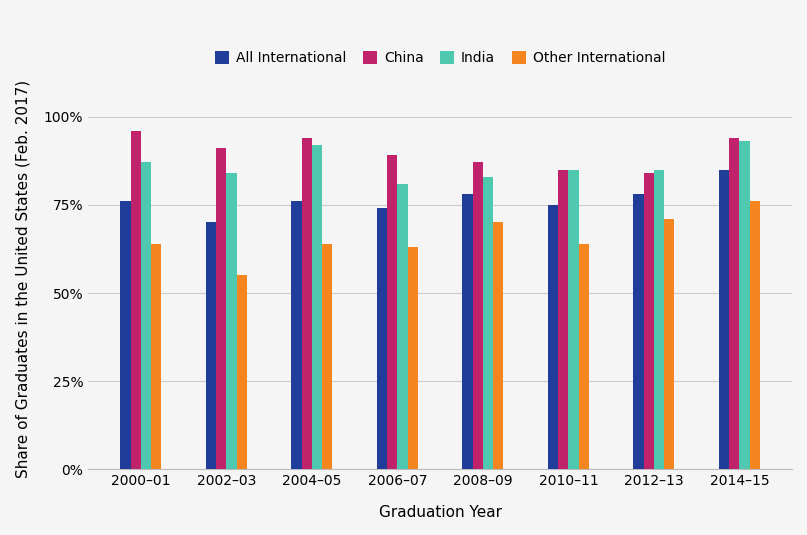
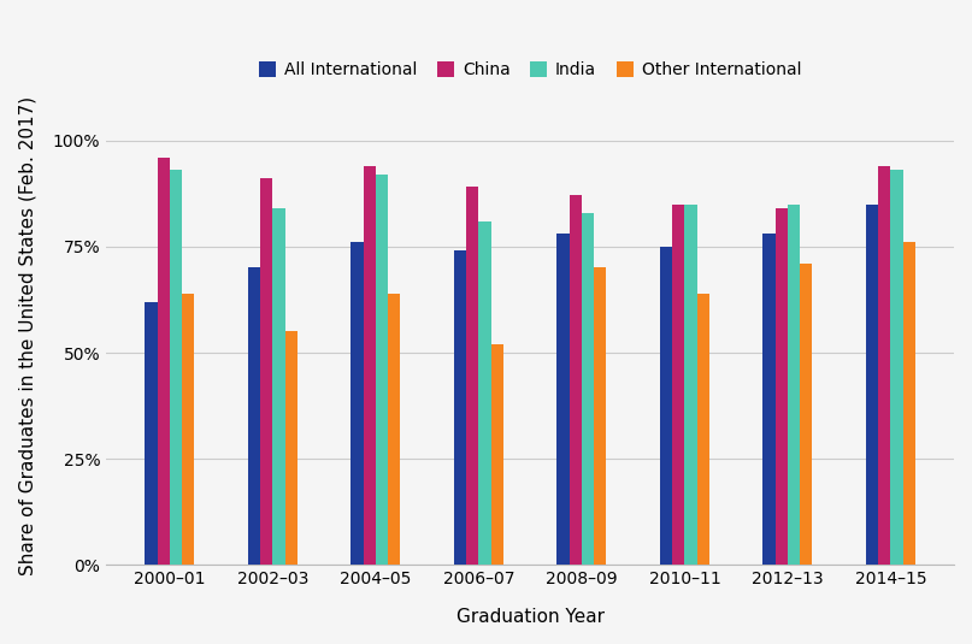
All International/2000–01: 76% -> 62%
India/2000–01: 87% -> 93%
Other International/2006–07: 63% -> 52%
